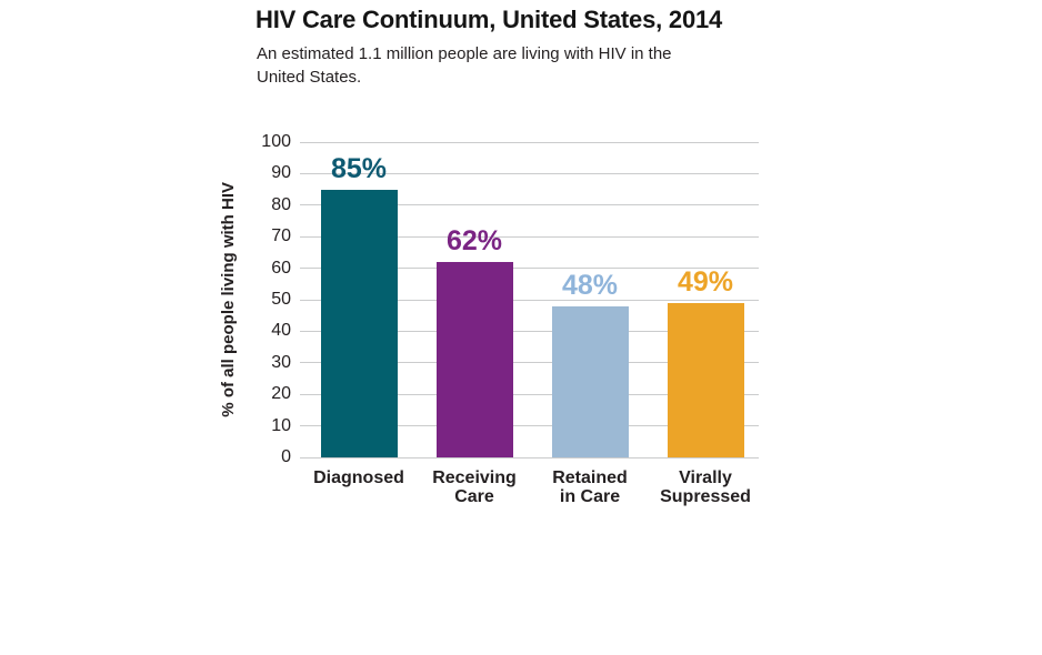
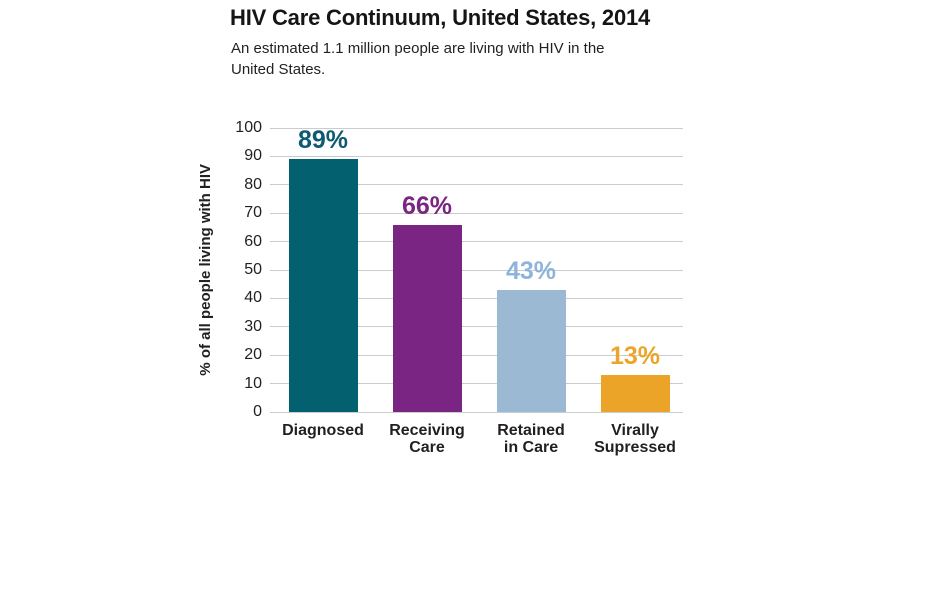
Diagnosed: 85% -> 89%
Receiving Care: 62% -> 66%
Retained in Care: 48% -> 43%
Virally Supressed: 49% -> 13%
